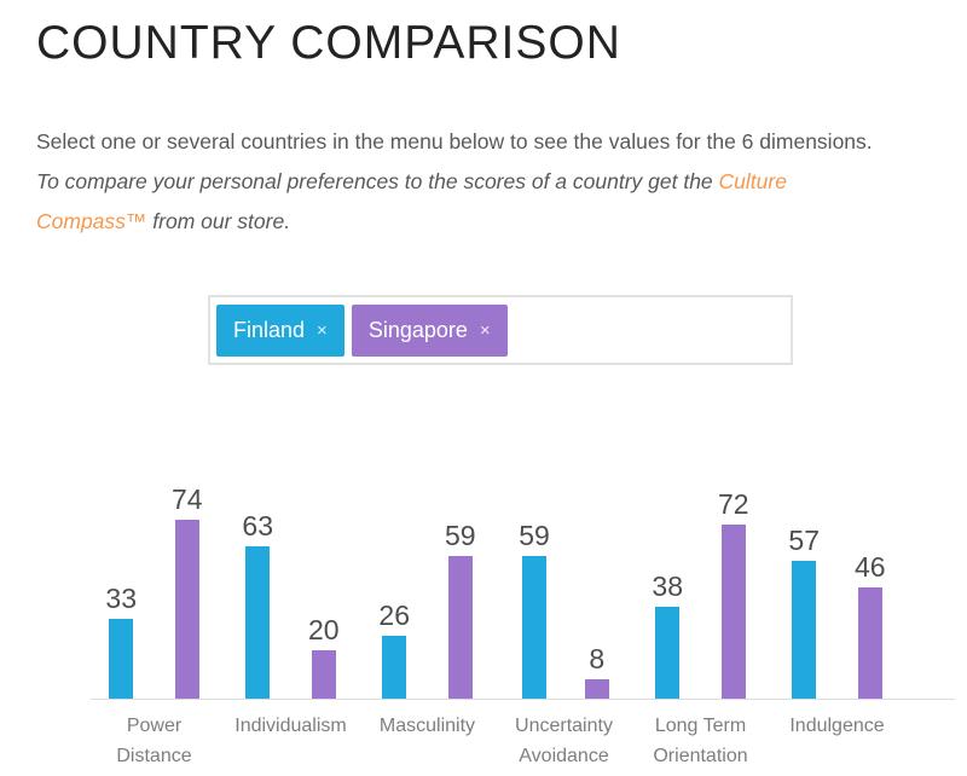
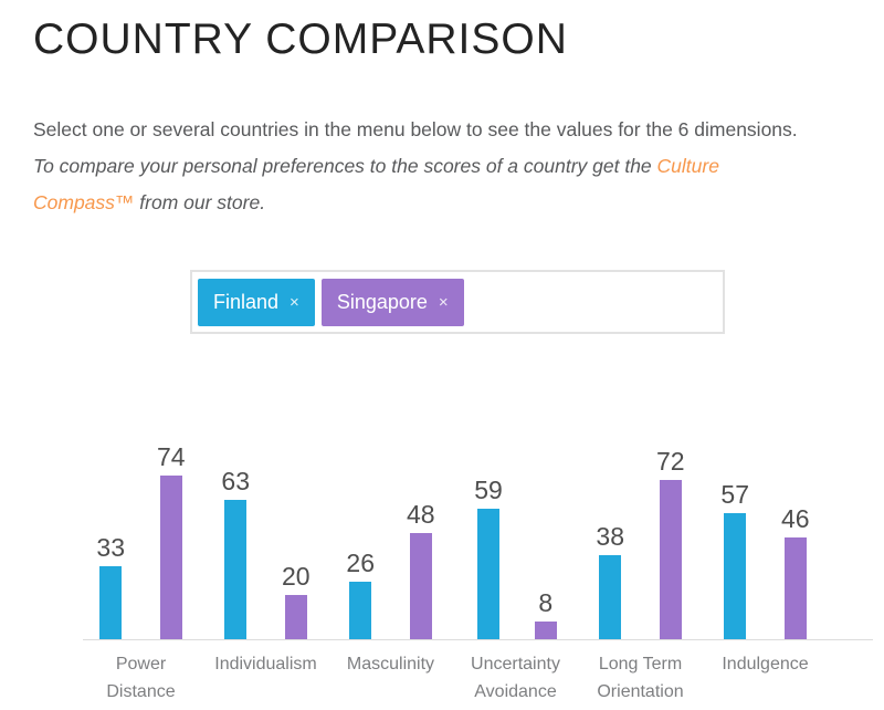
Singapore/Masculinity: 59 -> 48
